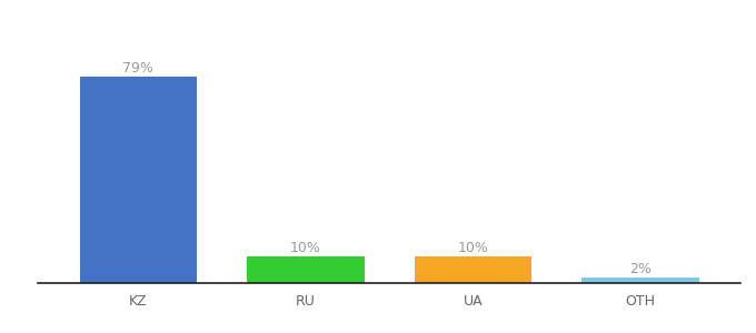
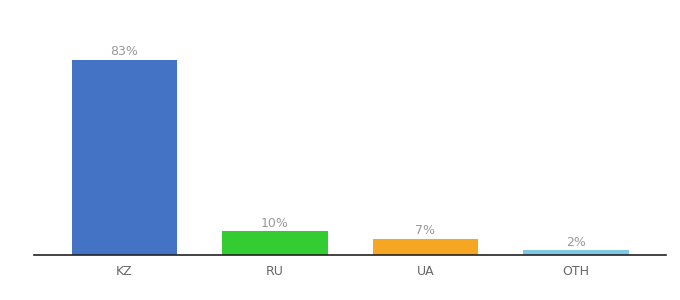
KZ: 79% -> 83%
UA: 10% -> 7%
